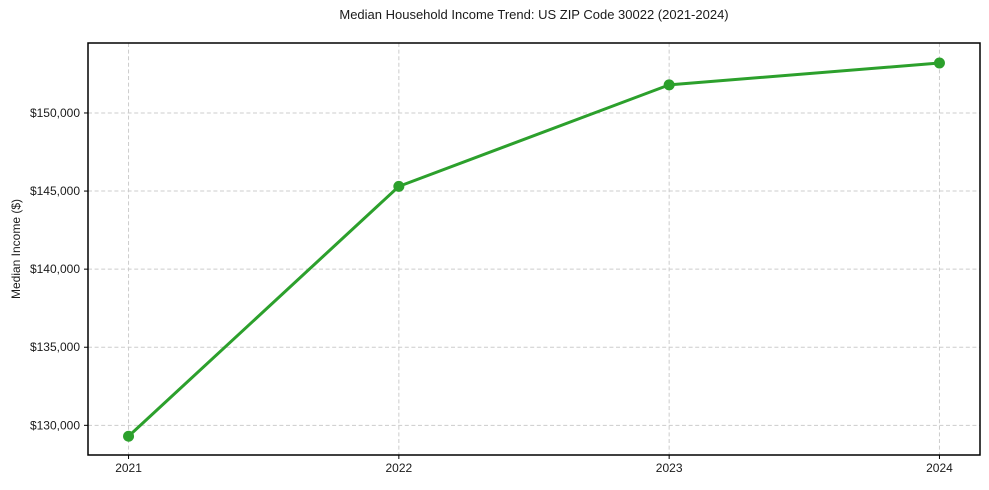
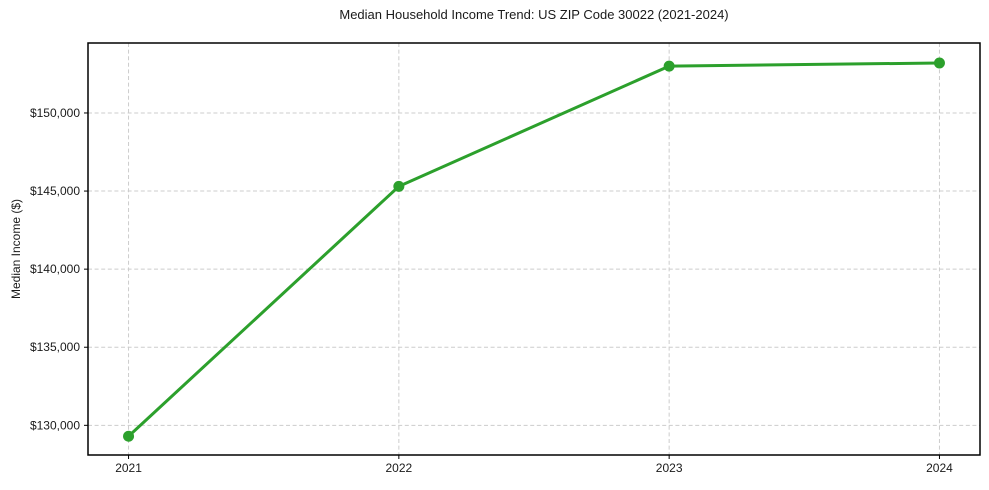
2023: $151800 -> $153000
